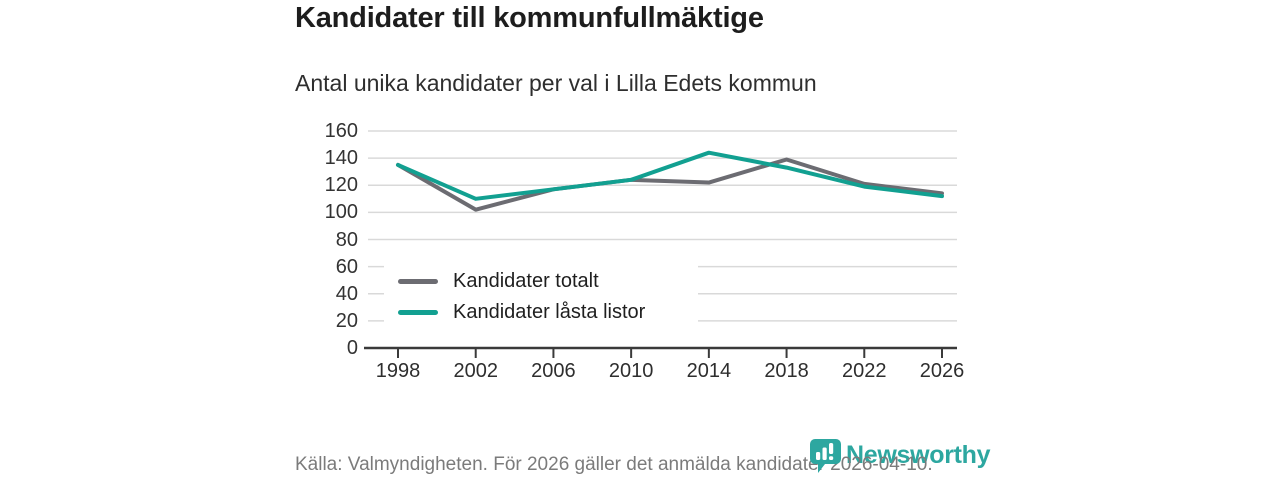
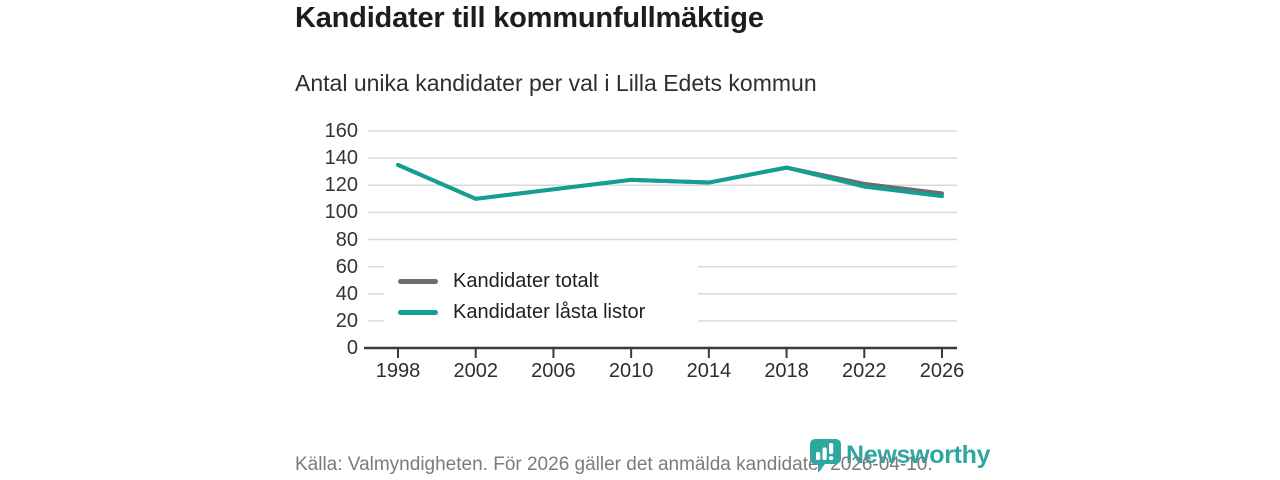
Kandidater totalt/2002: 102 -> 110
Kandidater låsta listor/2014: 144 -> 122
Kandidater totalt/2018: 139 -> 133
